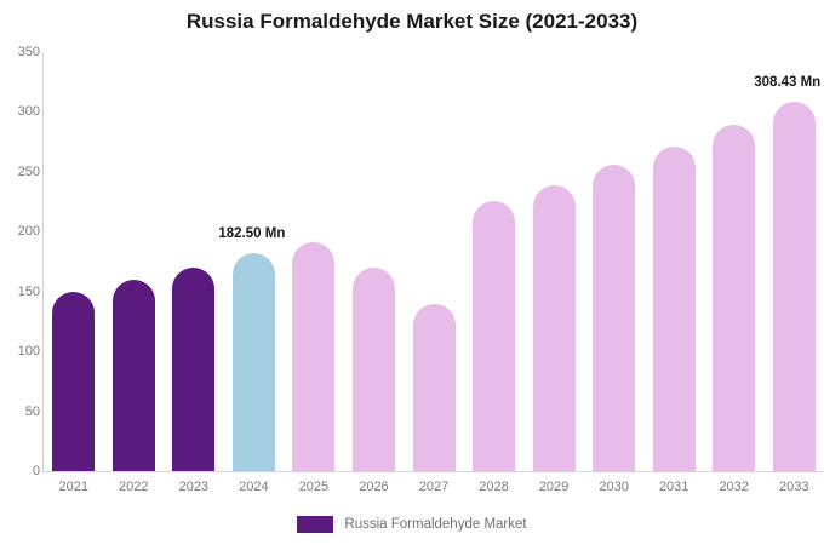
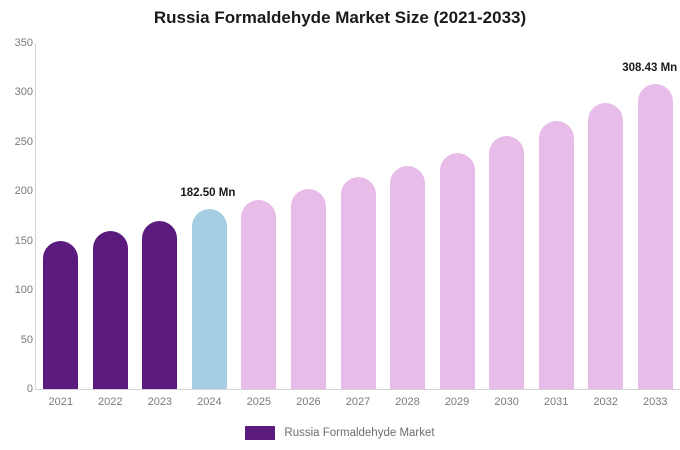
2026: 170 -> 200
2027: 140 -> 210
